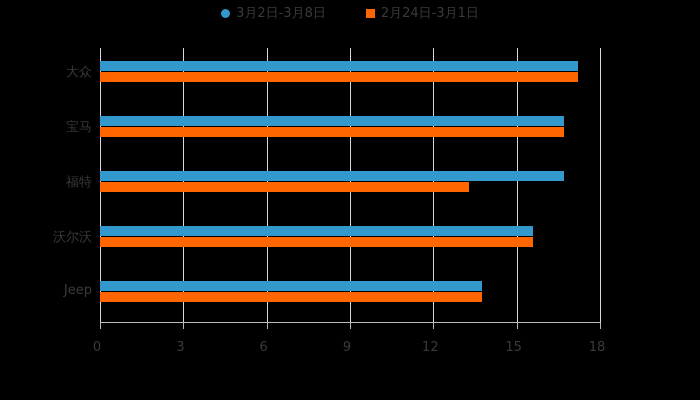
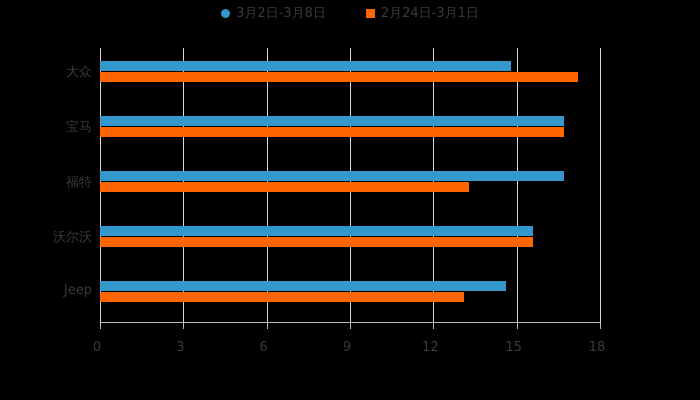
3月2日-3月8日/大众: 17.2 -> 14.8
3月2日-3月8日/Jeep: 13.8 -> 14.6
2月24日-3月1日/Jeep: 13.8 -> 13.1
